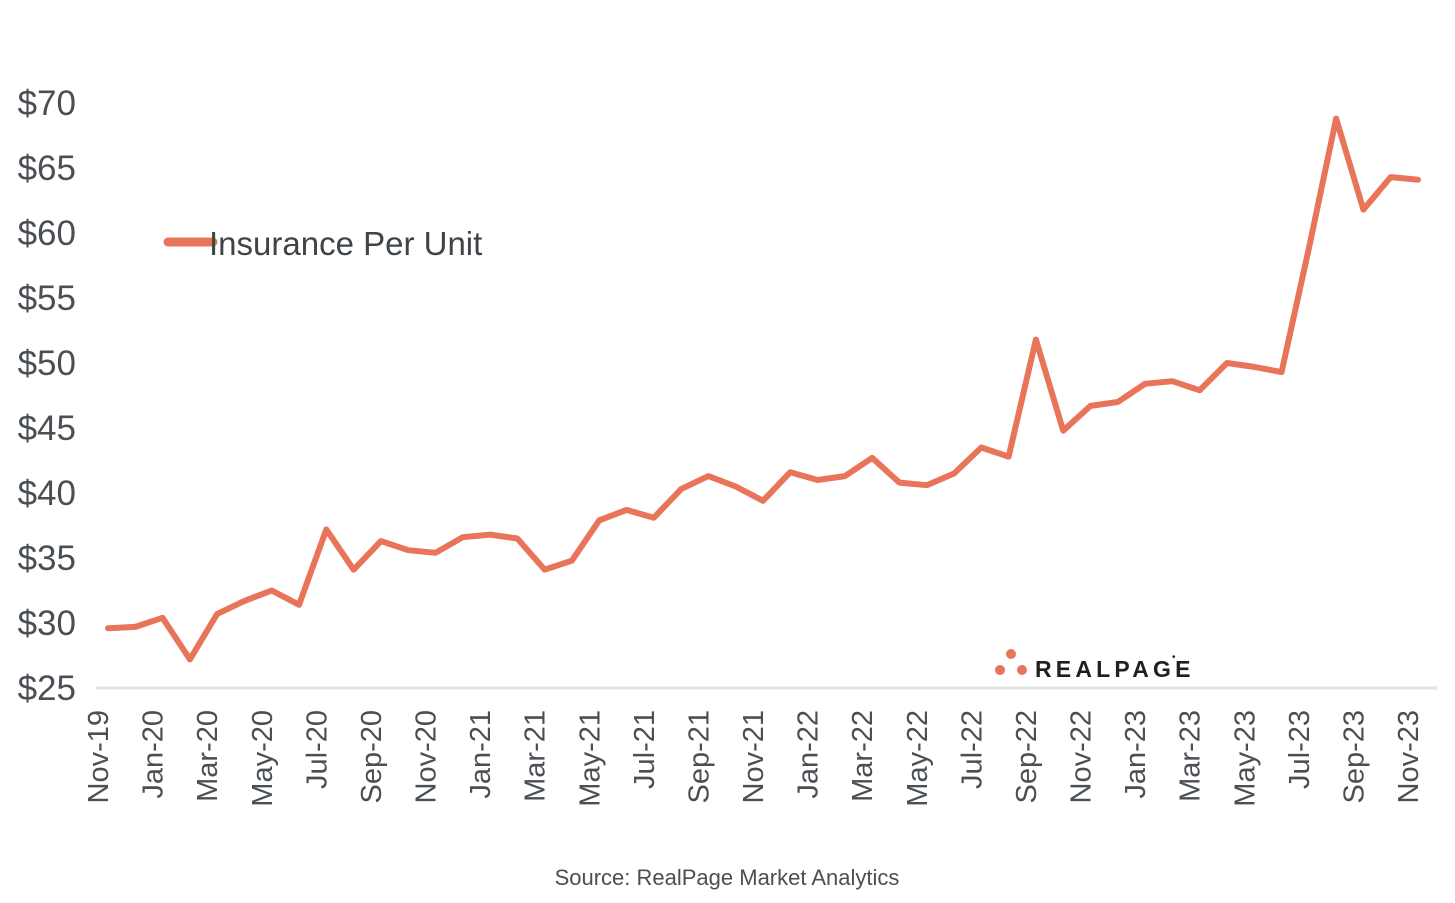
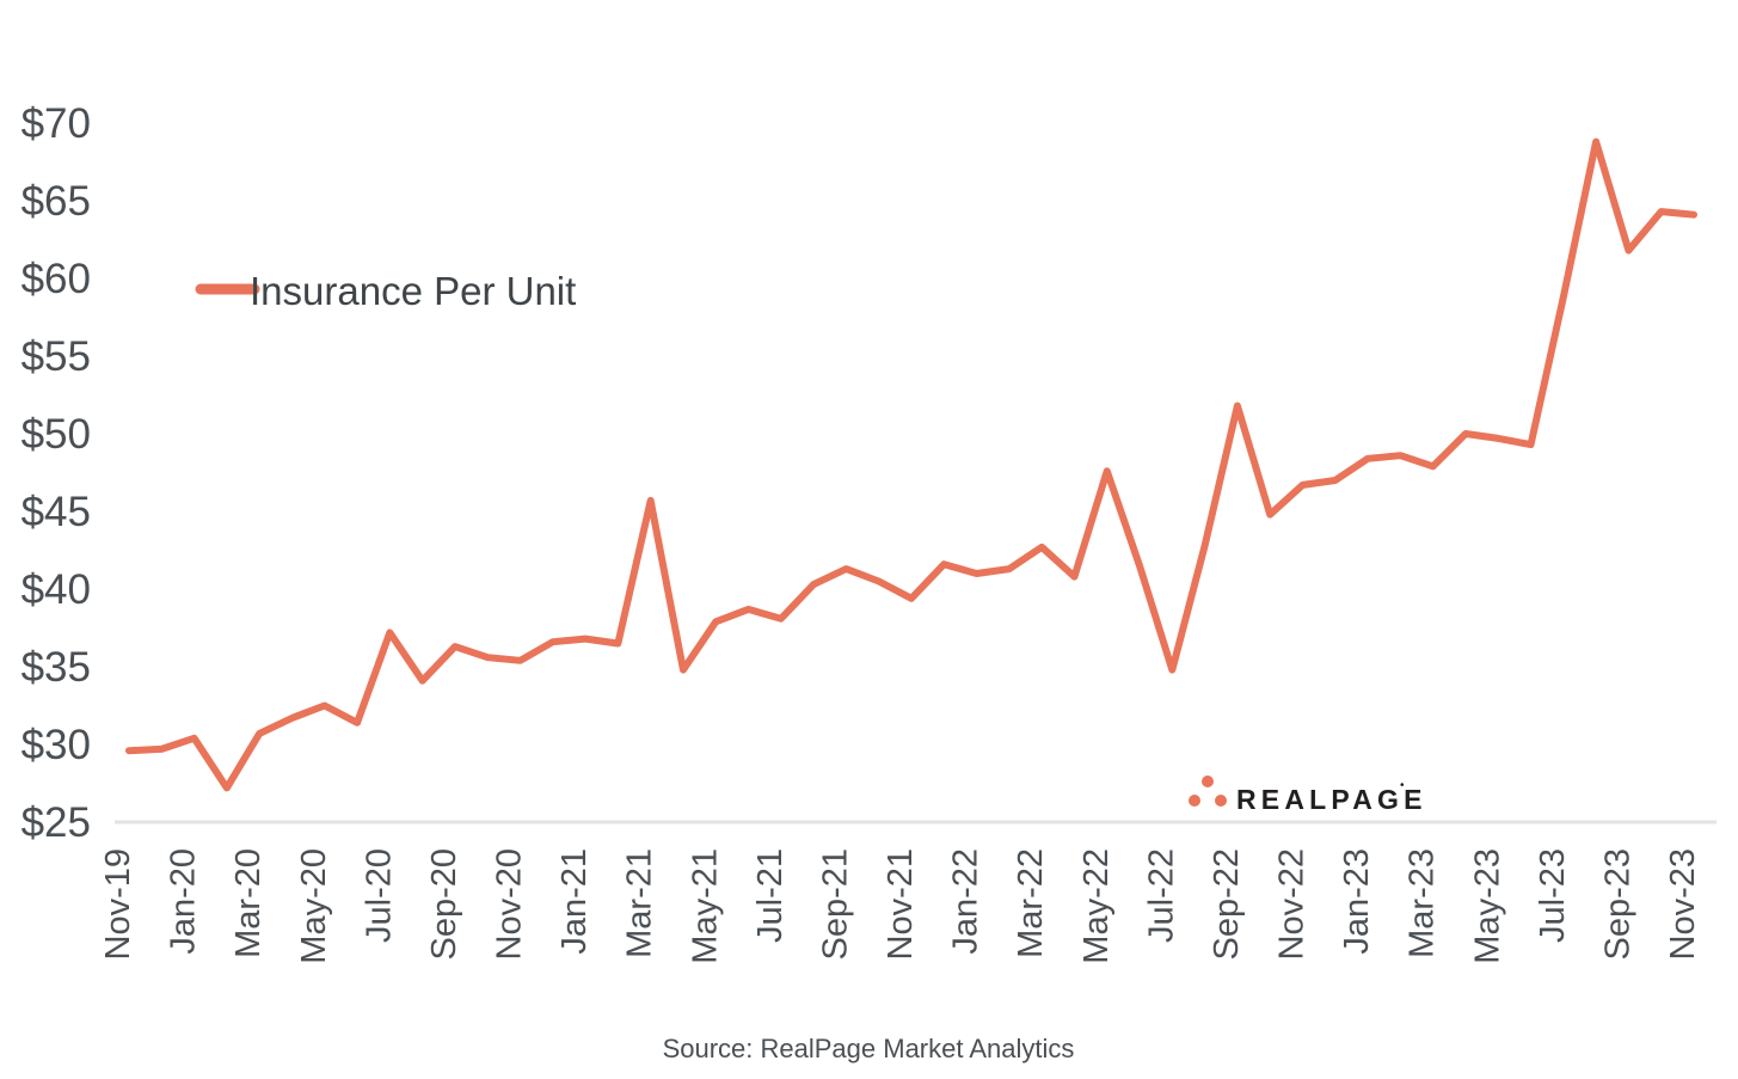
Mar-21: $34.1 -> $45.7
May-22: $40.6 -> $47.6
Jul-22: $43.5 -> $34.8
